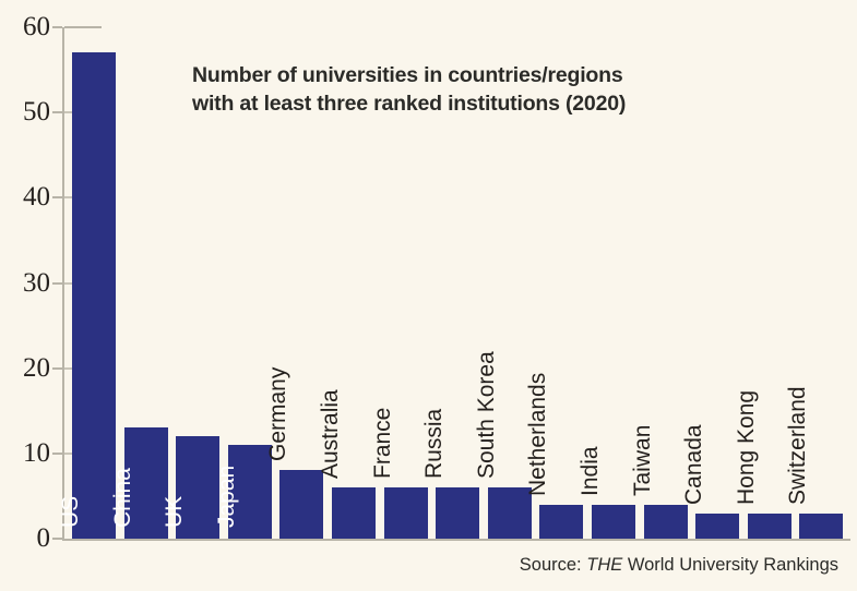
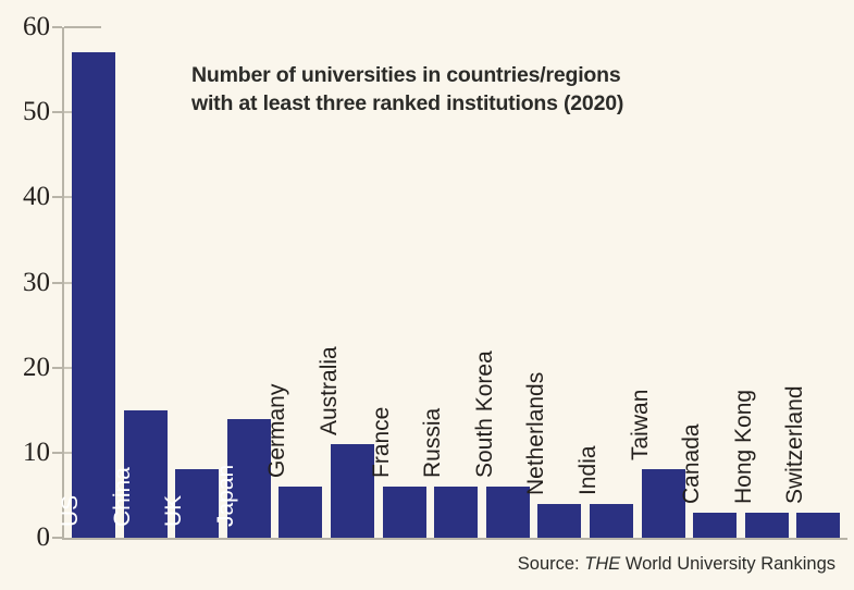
China: 13 -> 15
UK: 12 -> 8
Japan: 11 -> 14
Germany: 8 -> 6
Australia: 6 -> 11
Taiwan: 4 -> 8
